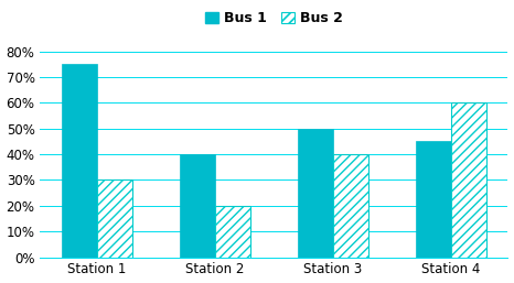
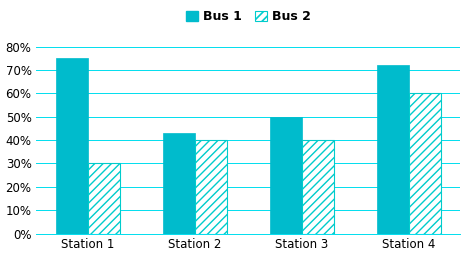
Bus 1/Station 2: 40% -> 43%
Bus 2/Station 2: 20% -> 40%
Bus 1/Station 4: 45% -> 72%
